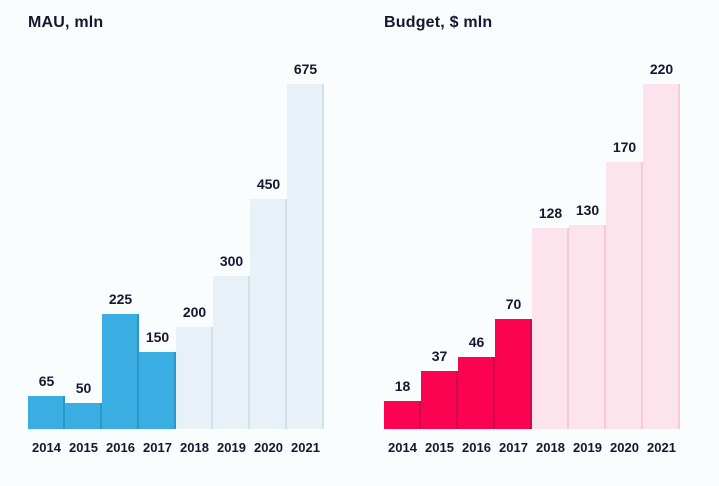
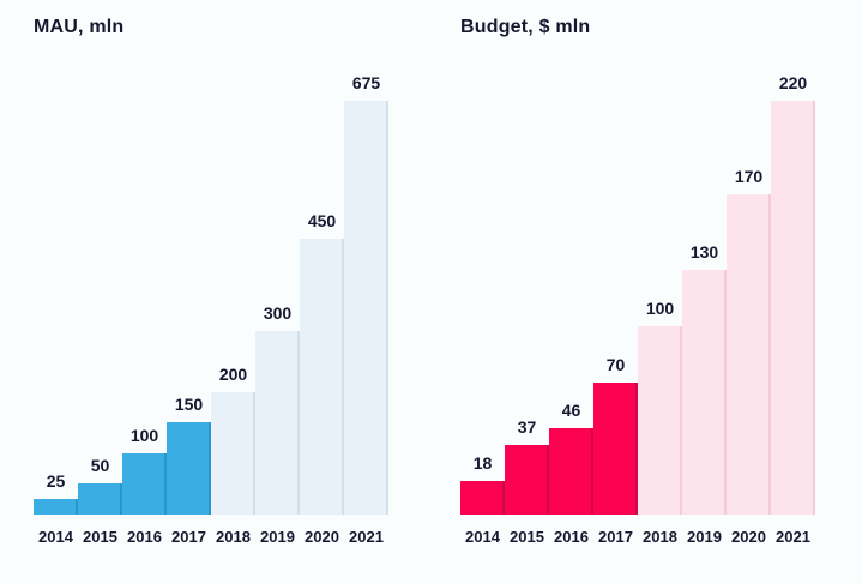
MAU, mln/2014: 65 -> 25
MAU, mln/2016: 225 -> 100
Budget, $ mln/2018: 128 -> 100
